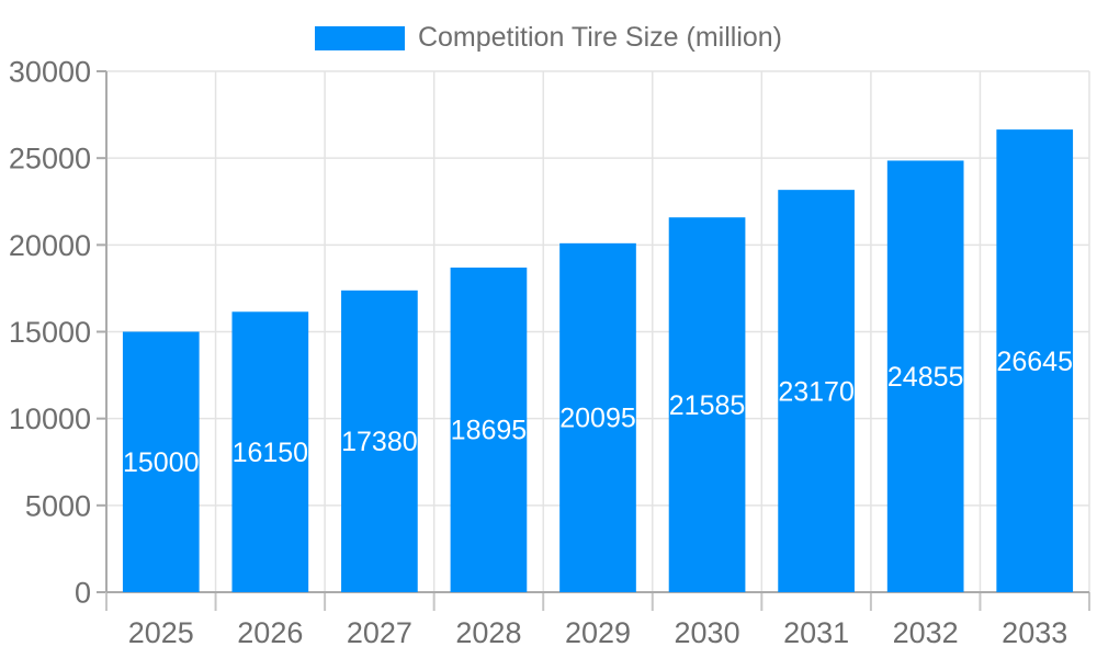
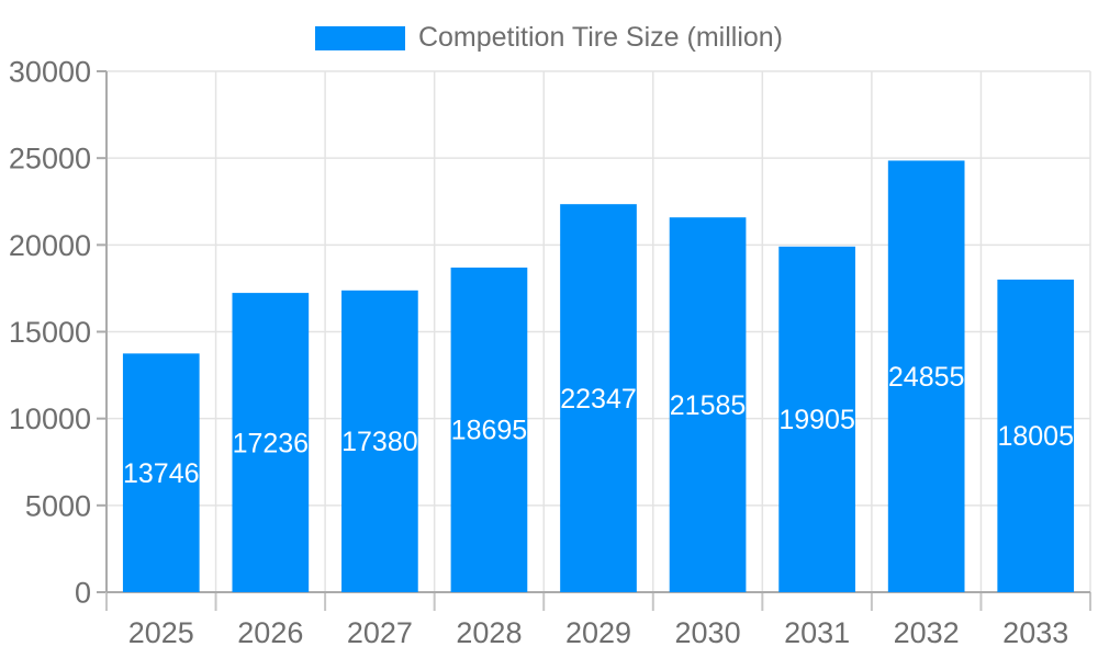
2025: 15000 -> 13746
2026: 16150 -> 17236
2029: 20095 -> 22347
2031: 23170 -> 19905
2033: 26645 -> 18005
